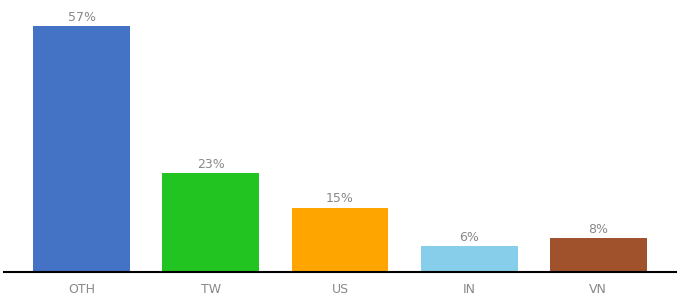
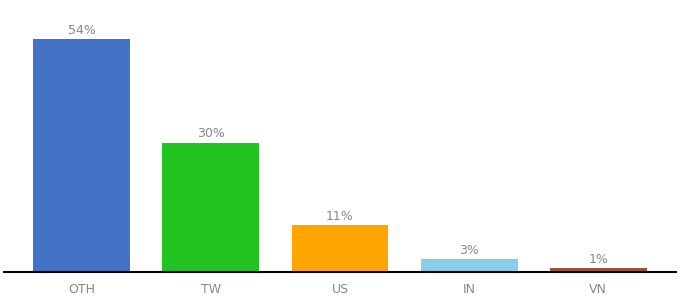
OTH: 57% -> 54%
TW: 23% -> 30%
US: 15% -> 11%
IN: 6% -> 3%
VN: 8% -> 1%
